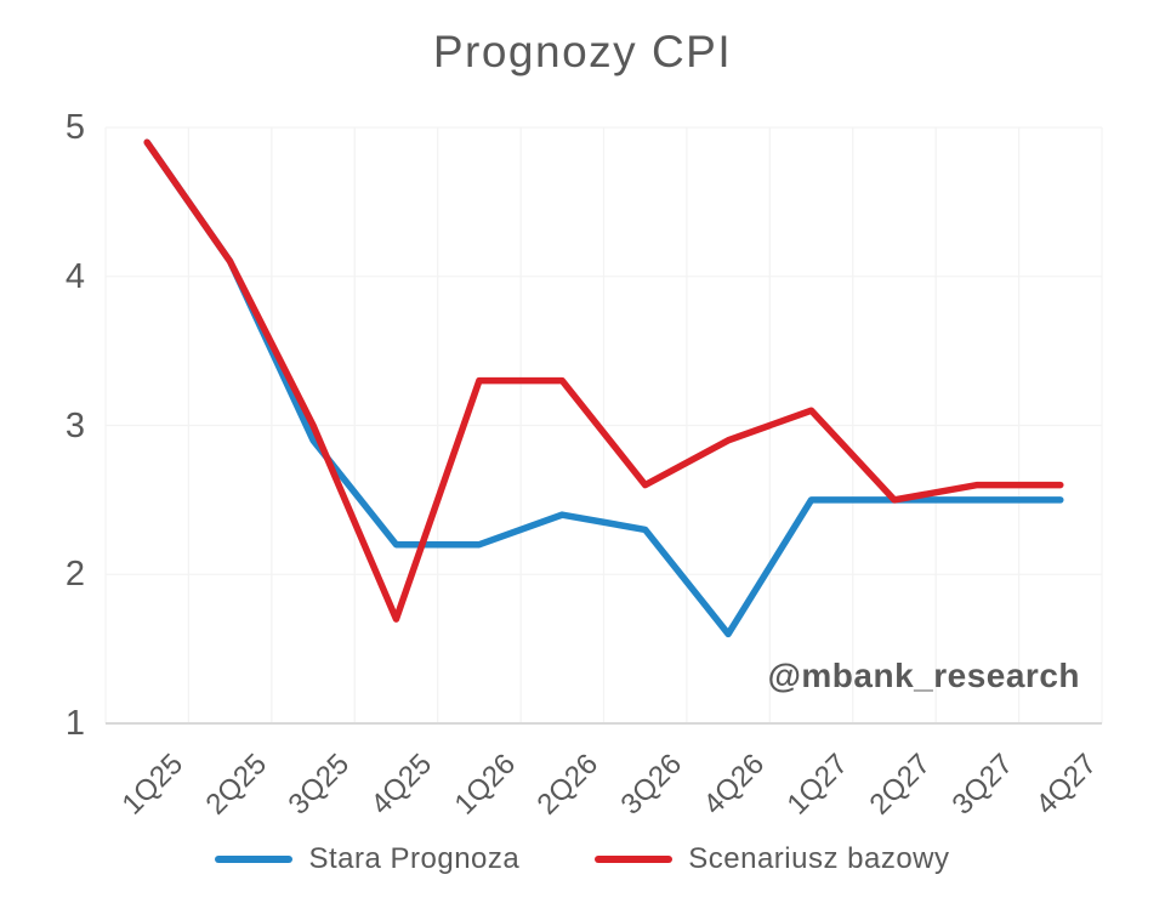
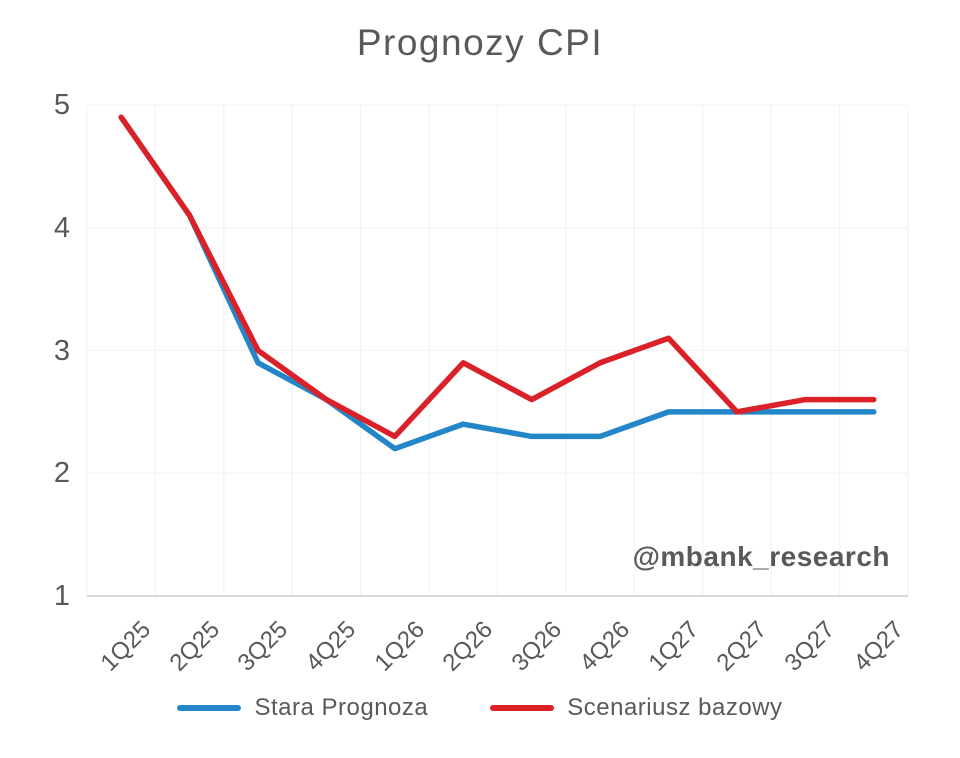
Stara Prognoza/4Q25: 2.2 -> 2.6
Scenariusz bazowy/4Q25: 1.7 -> 2.6
Scenariusz bazowy/1Q26: 3.3 -> 2.3
Scenariusz bazowy/2Q26: 3.3 -> 2.9
Stara Prognoza/4Q26: 1.6 -> 2.3
